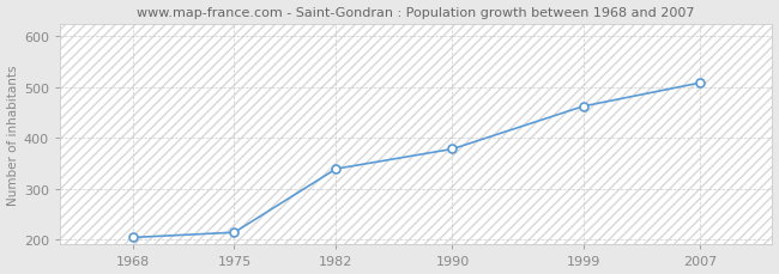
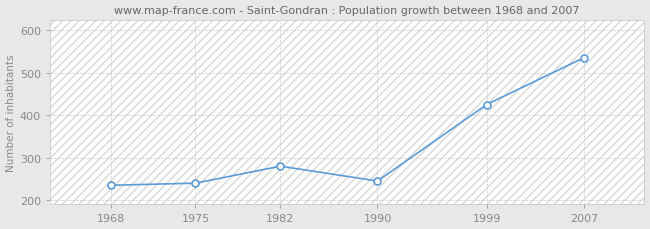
1968: 204 -> 235
1975: 214 -> 240
1982: 339 -> 280
1990: 378 -> 245
1999: 462 -> 425
2007: 508 -> 535
